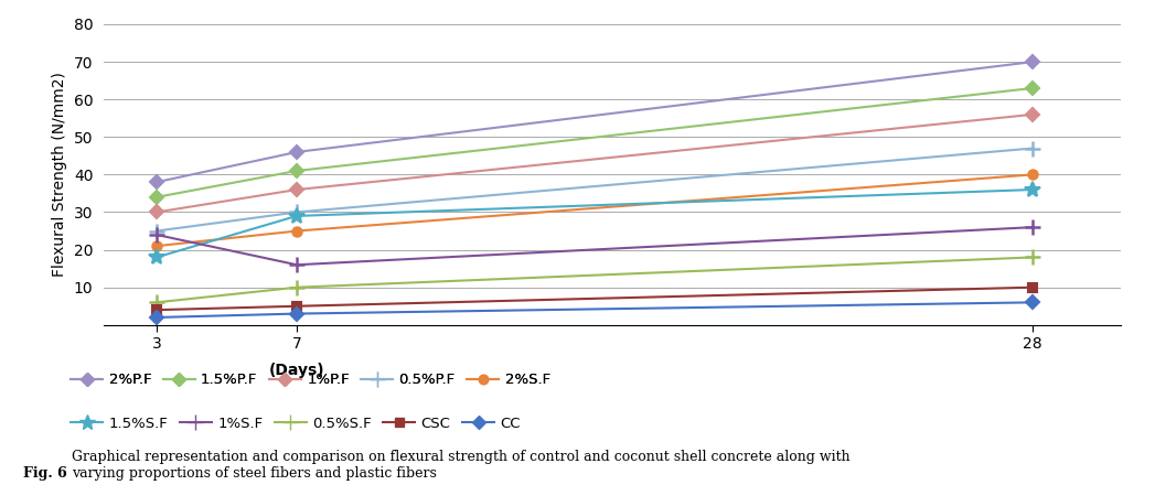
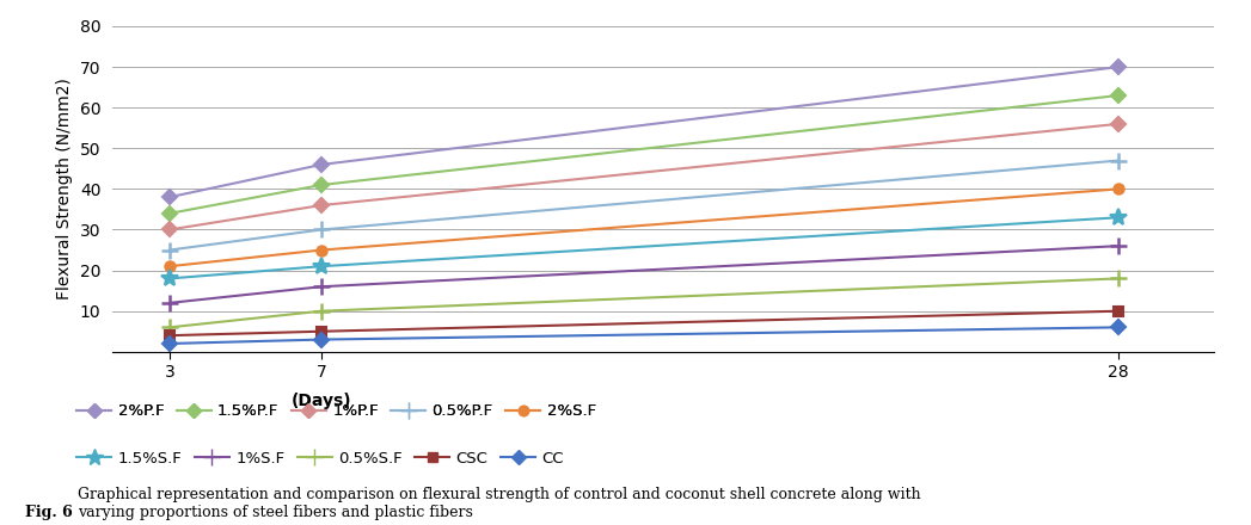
1%S.F/3: 24 -> 12
1.5%S.F/7: 29 -> 21
1.5%S.F/28: 36 -> 33
